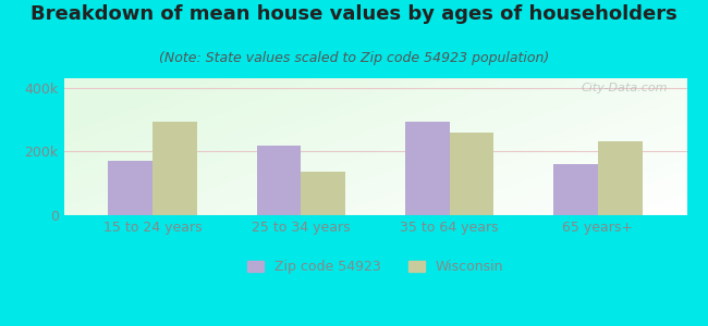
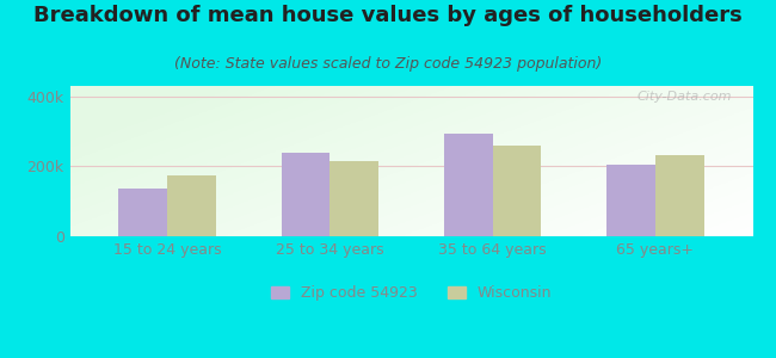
Zip code 54923/15 to 24 years: 170k -> 135k
Wisconsin/15 to 24 years: 295k -> 175k
Zip code 54923/25 to 34 years: 220k -> 240k
Wisconsin/25 to 34 years: 135k -> 215k
Zip code 54923/65 years+: 160k -> 205k
